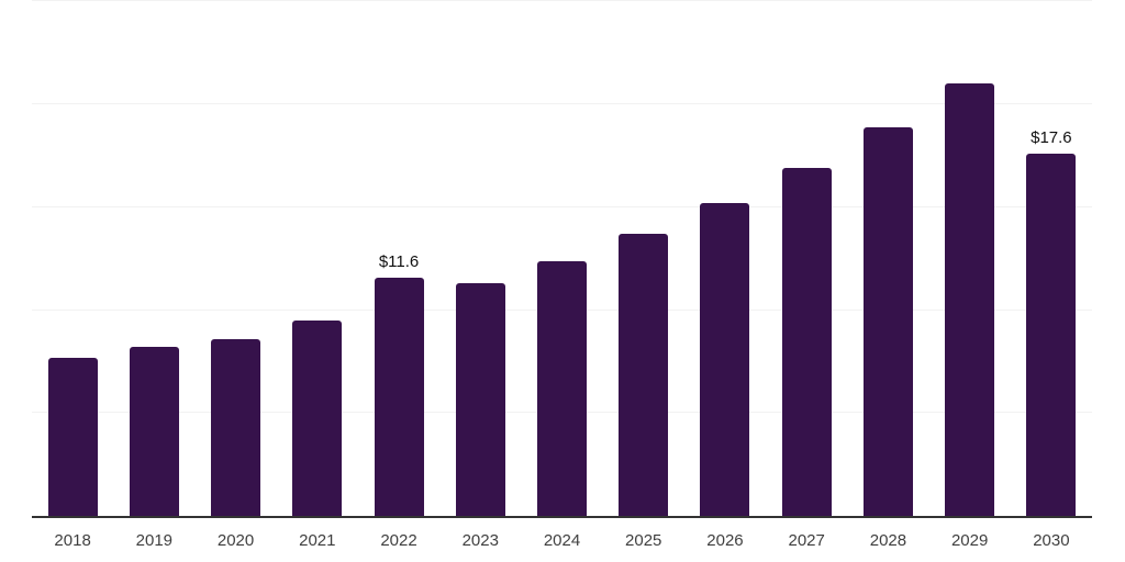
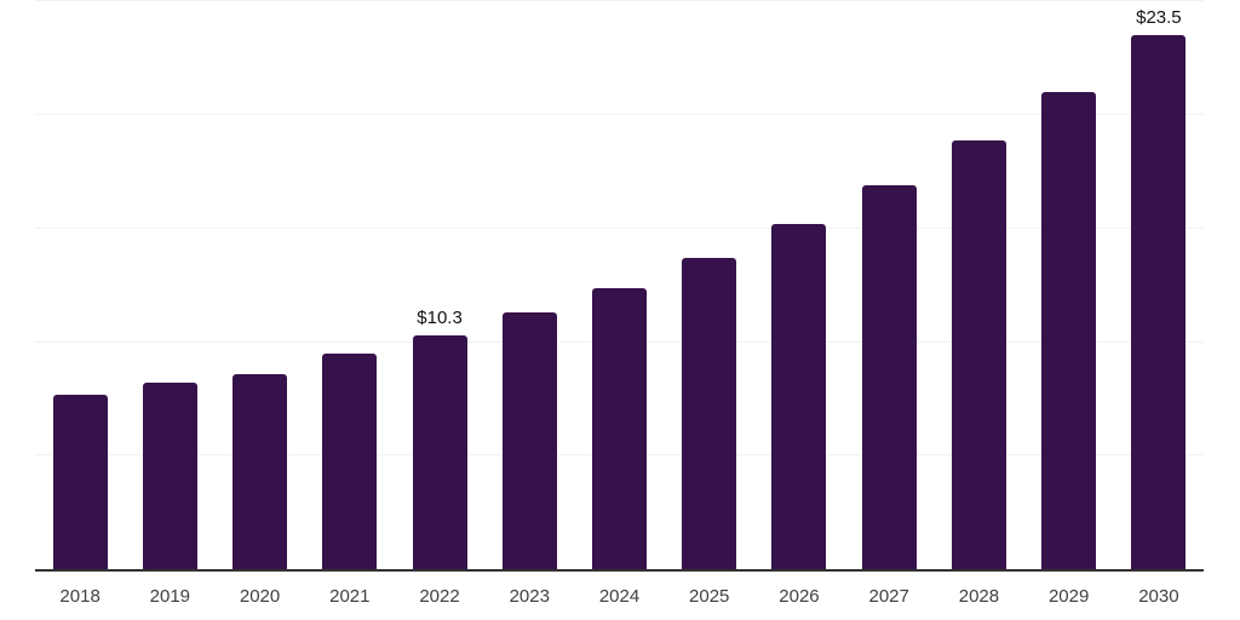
2022: $11.6 -> $10.3
2030: $17.6 -> $23.5
